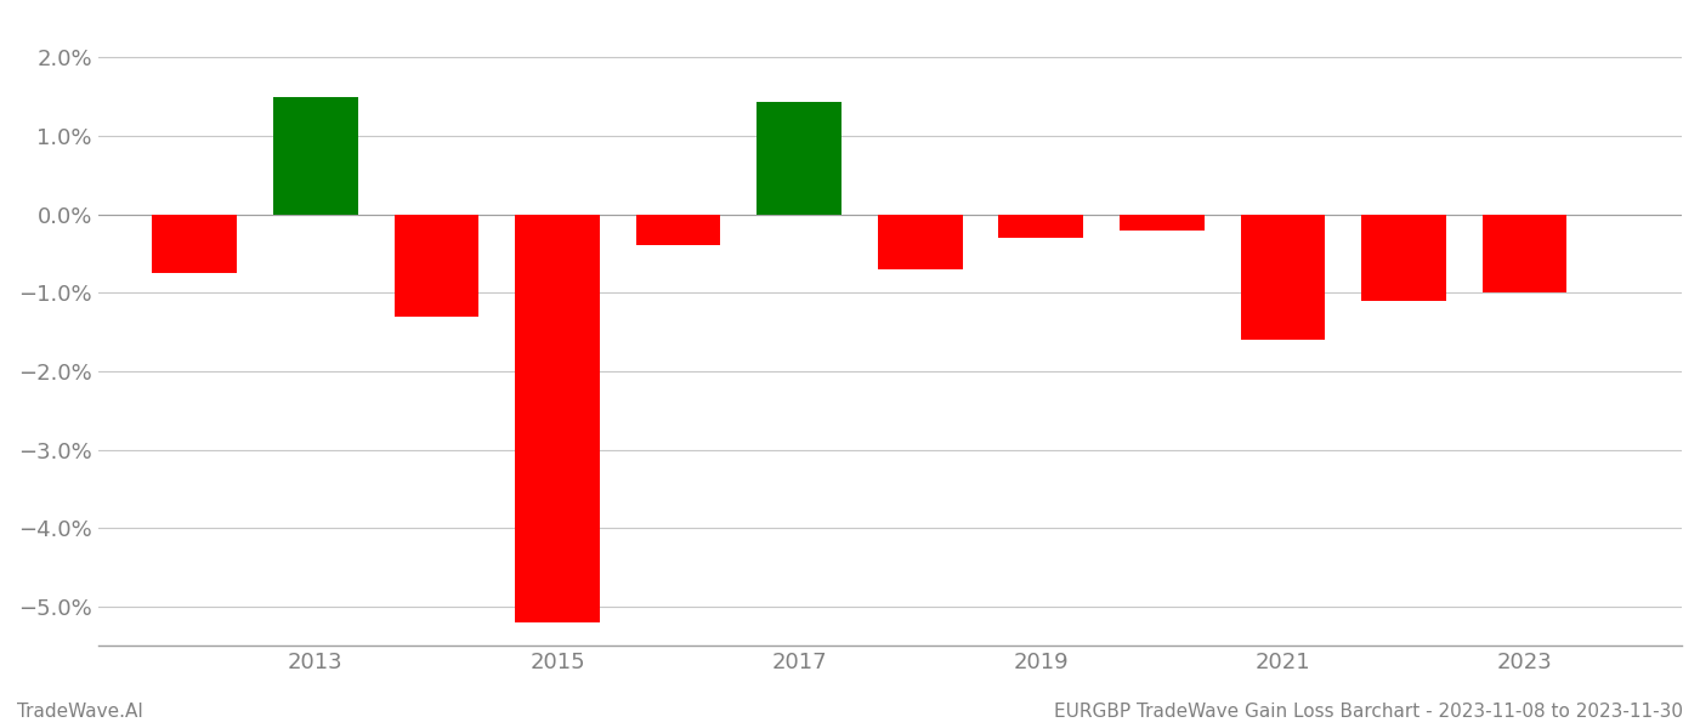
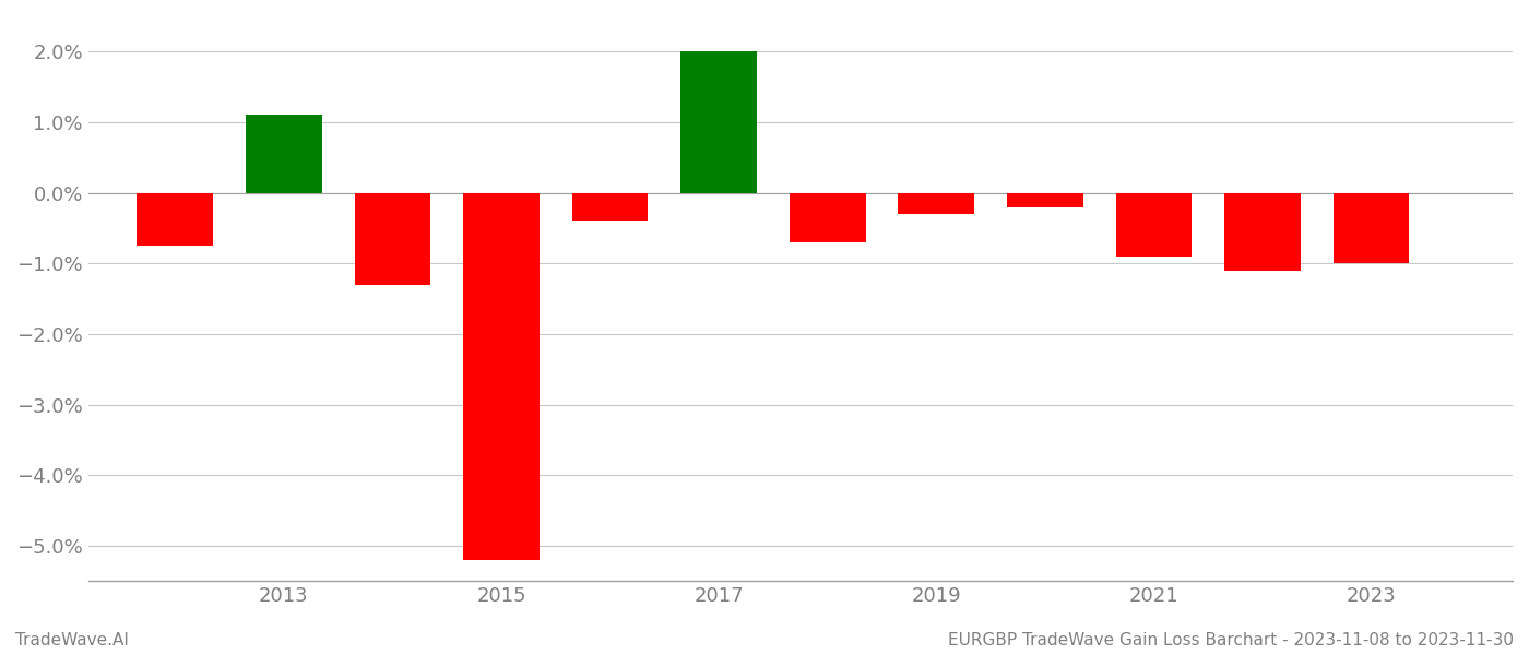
2013: 1.50% -> 1.10%
2017: 1.44% -> 2.00%
2021: -1.60% -> -0.90%
